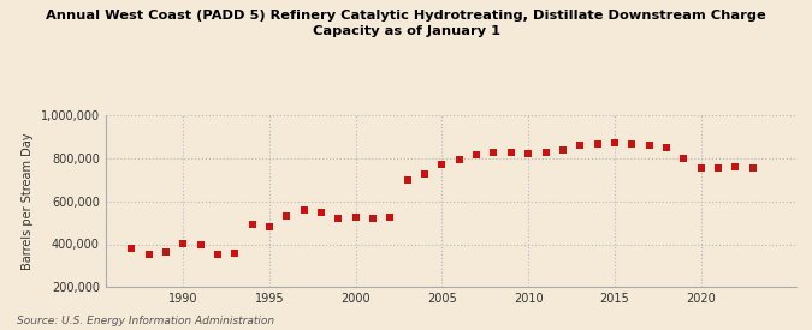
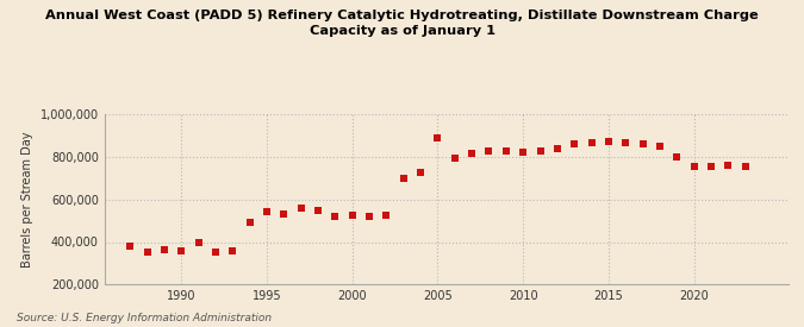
1990: 400,000 -> 360,000
1995: 480,000 -> 540,000
2005: 770,000 -> 890,000
